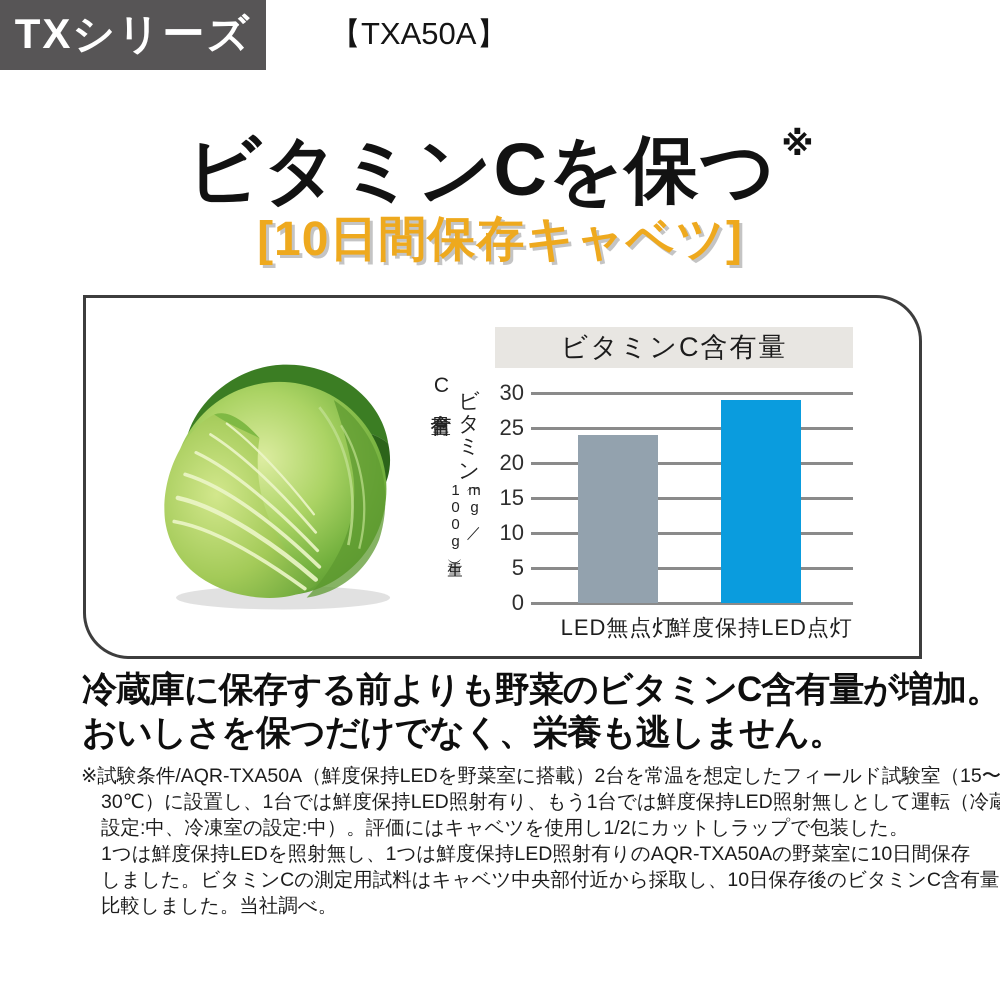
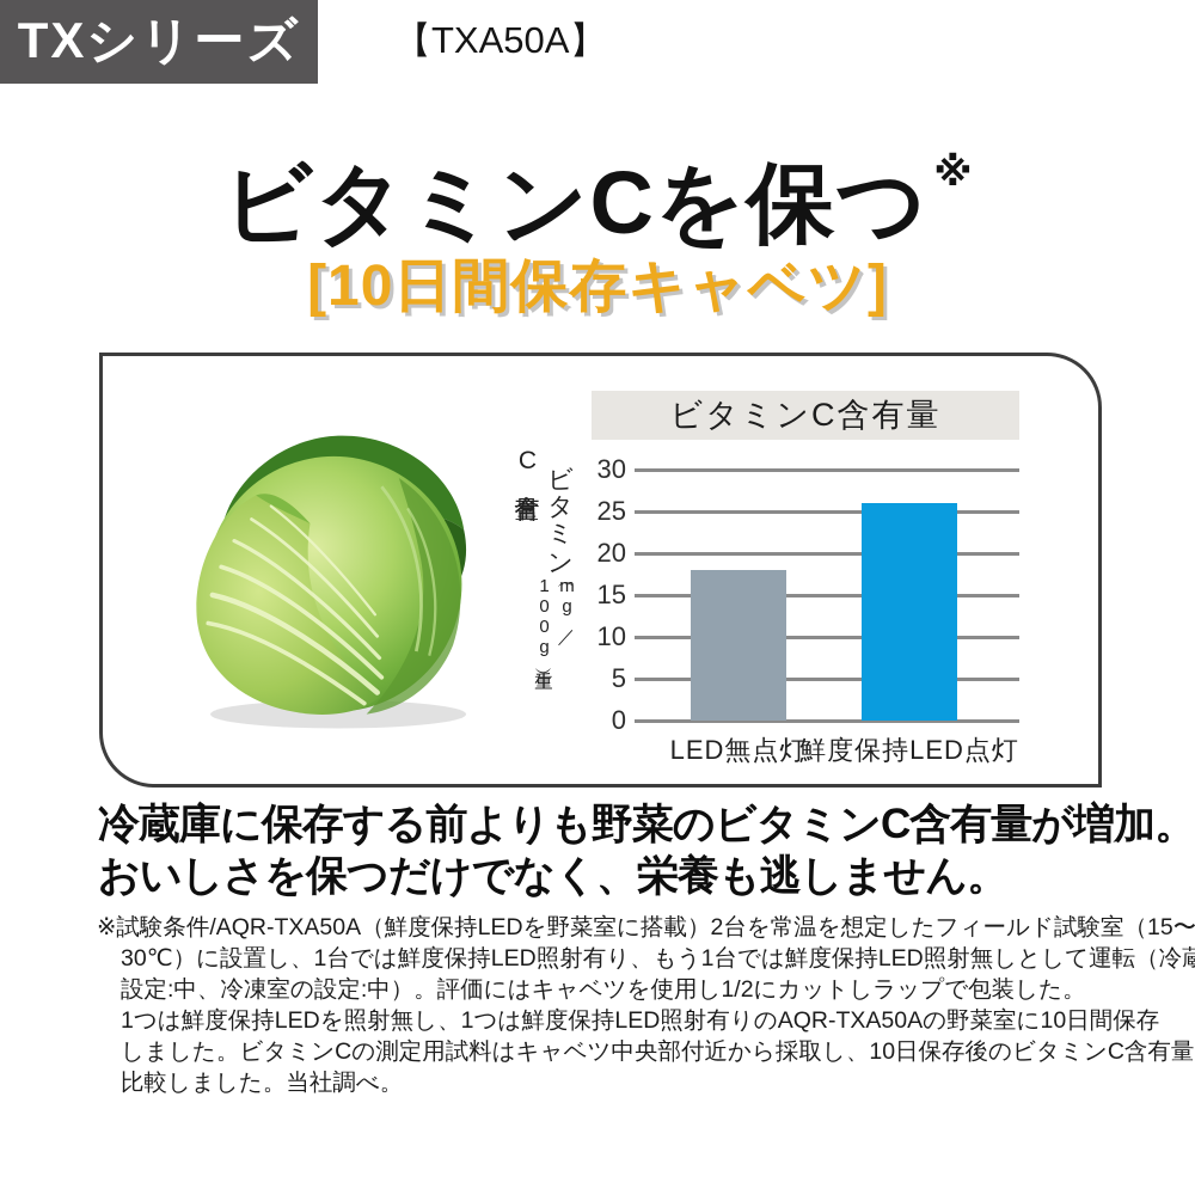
LED無点灯: 24 -> 18
鮮度保持LED点灯: 29 -> 26
